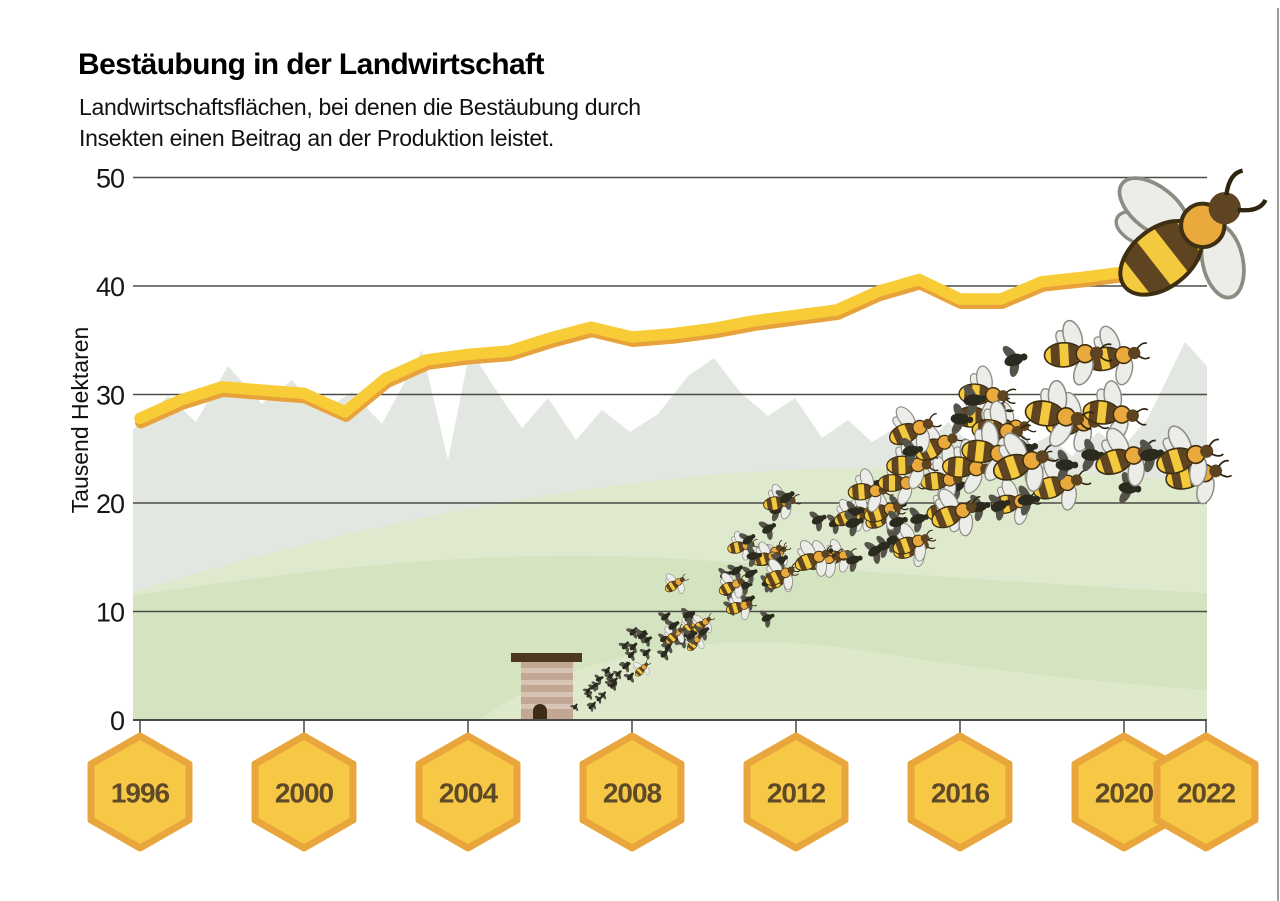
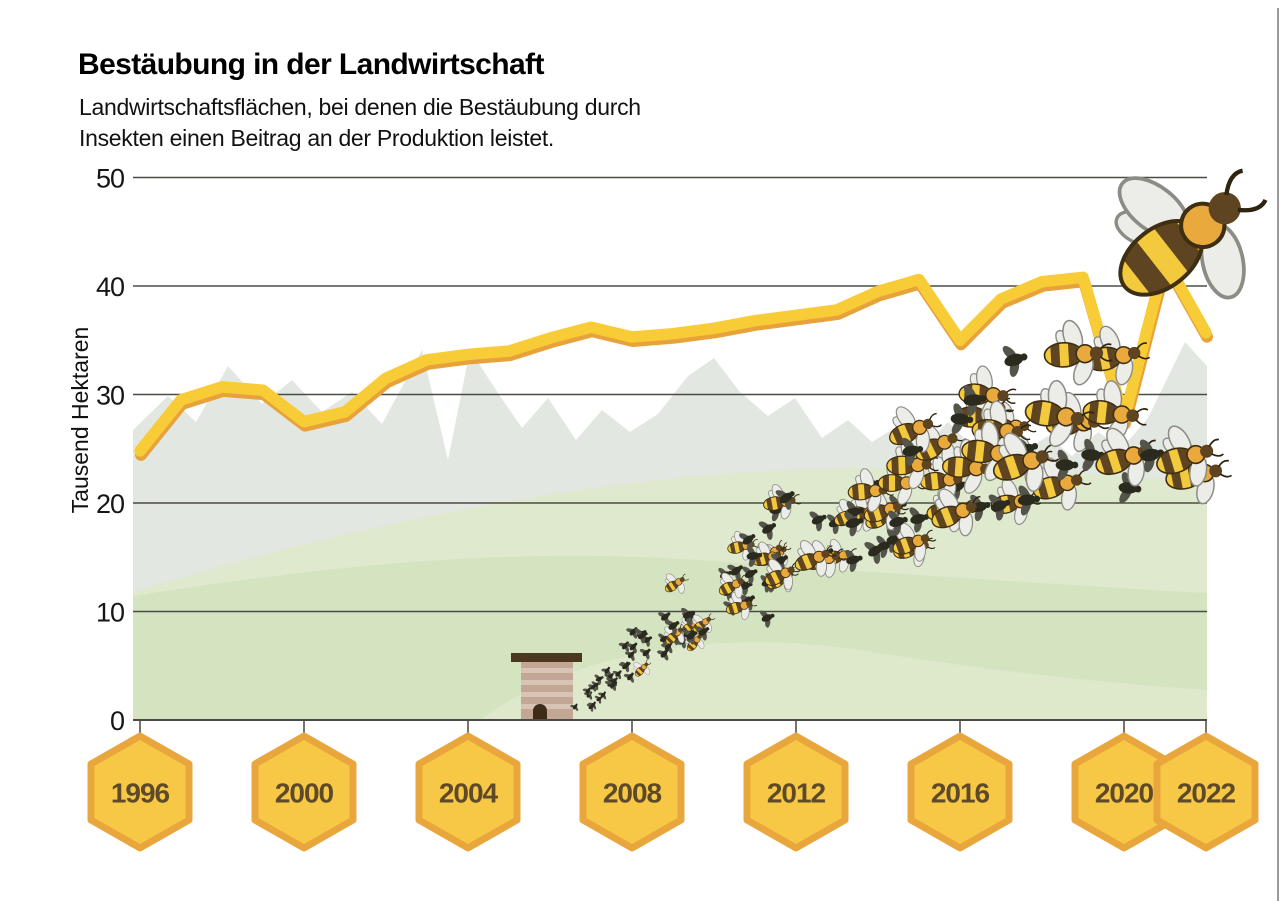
1996: 27.8 -> 24.8
2000: 30.1 -> 27.5
2016: 38.8 -> 35.0
2020: 41.3 -> 27.7
2022: 43.4 -> 35.7
